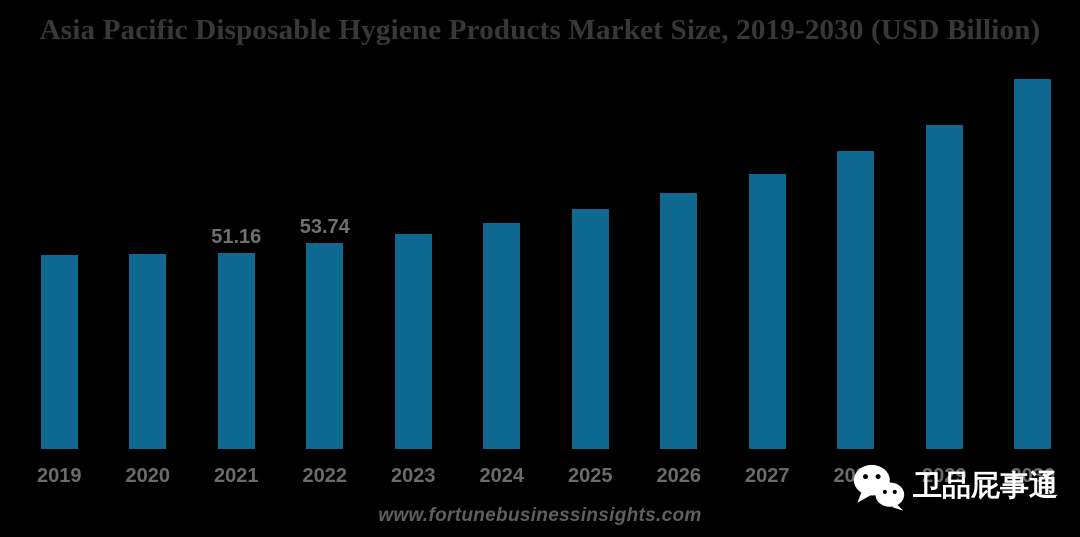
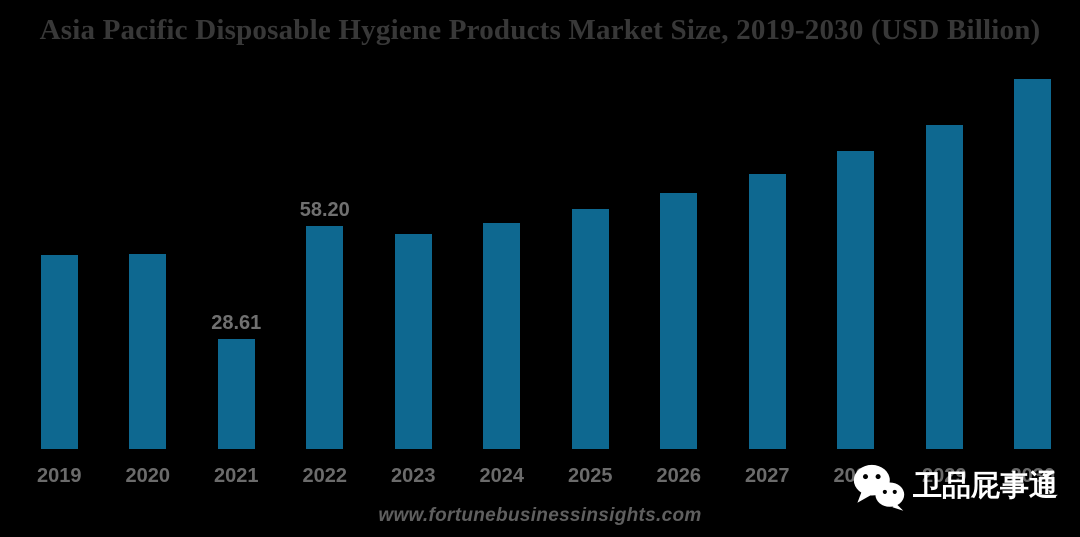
2021: 51.16 -> 28.61
2022: 53.74 -> 58.20
